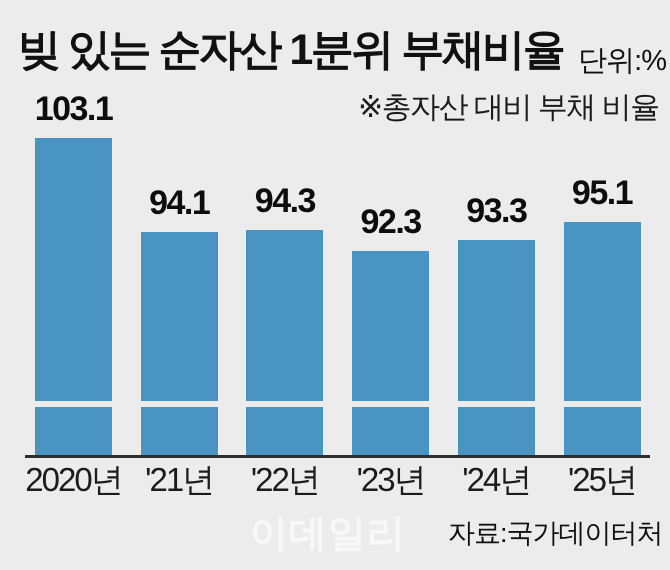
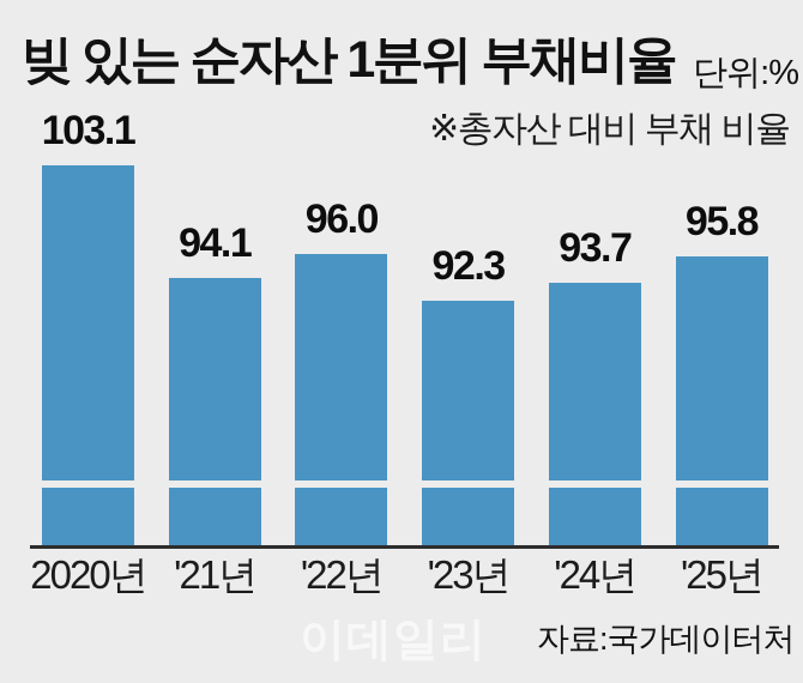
'22년: 94.3 -> 96.0
'24년: 93.3 -> 93.7
'25년: 95.1 -> 95.8
